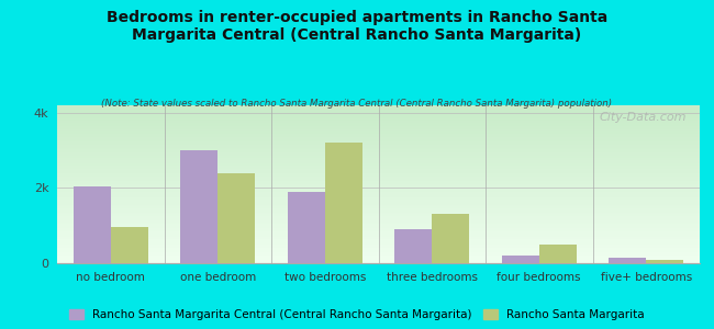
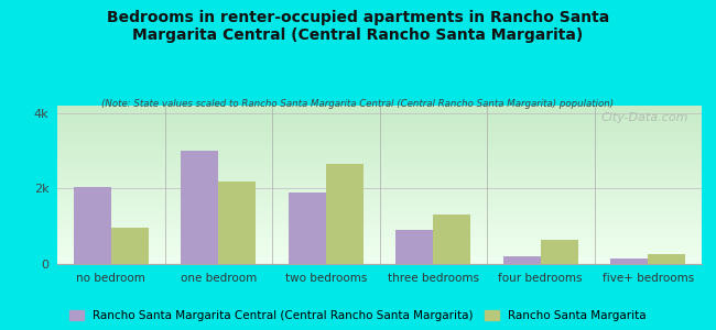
Rancho Santa Margarita/one bedroom: 2.40k -> 2.20k
Rancho Santa Margarita/two bedrooms: 3.20k -> 2.65k
Rancho Santa Margarita/four bedrooms: 0.50k -> 0.65k
Rancho Santa Margarita/five+ bedrooms: 0.08k -> 0.25k
